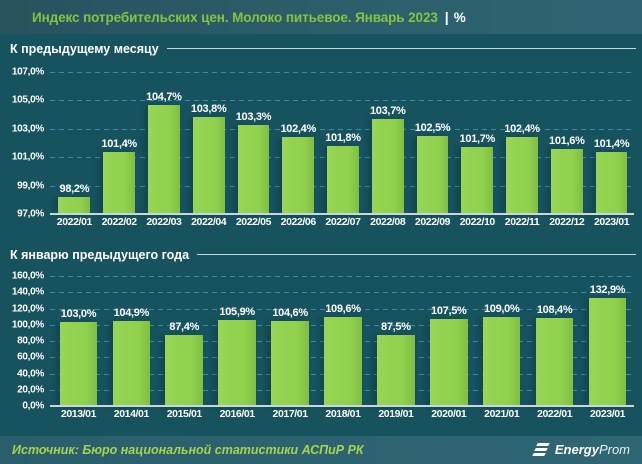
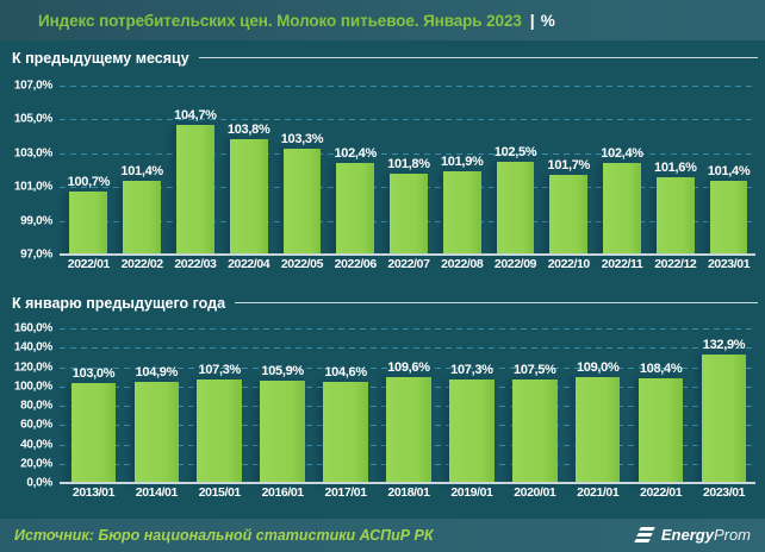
К предыдущему месяцу/2022/01: 98,2% -> 100,7%
К предыдущему месяцу/2022/08: 103,7% -> 101,9%
К январю предыдущего года/2015/01: 87,4% -> 107,3%
К январю предыдущего года/2019/01: 87,5% -> 107,3%
